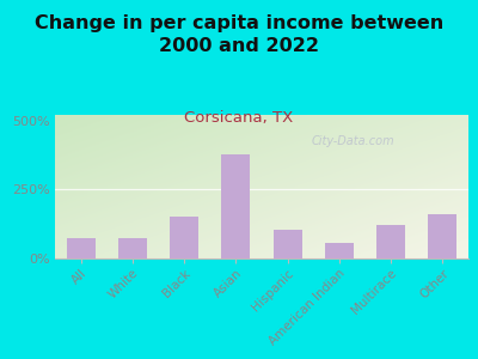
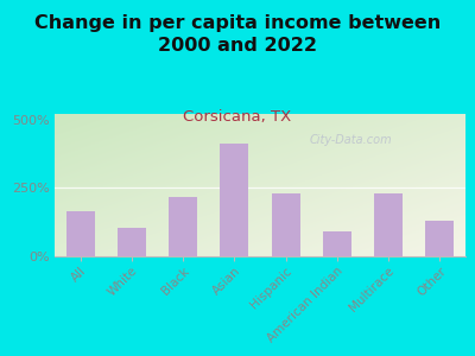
All: 75% -> 165%
White: 75% -> 105%
Black: 150% -> 215%
Asian: 375% -> 410%
Hispanic: 105% -> 230%
American Indian: 55% -> 90%
Multirace: 120% -> 230%
Other: 160% -> 130%
